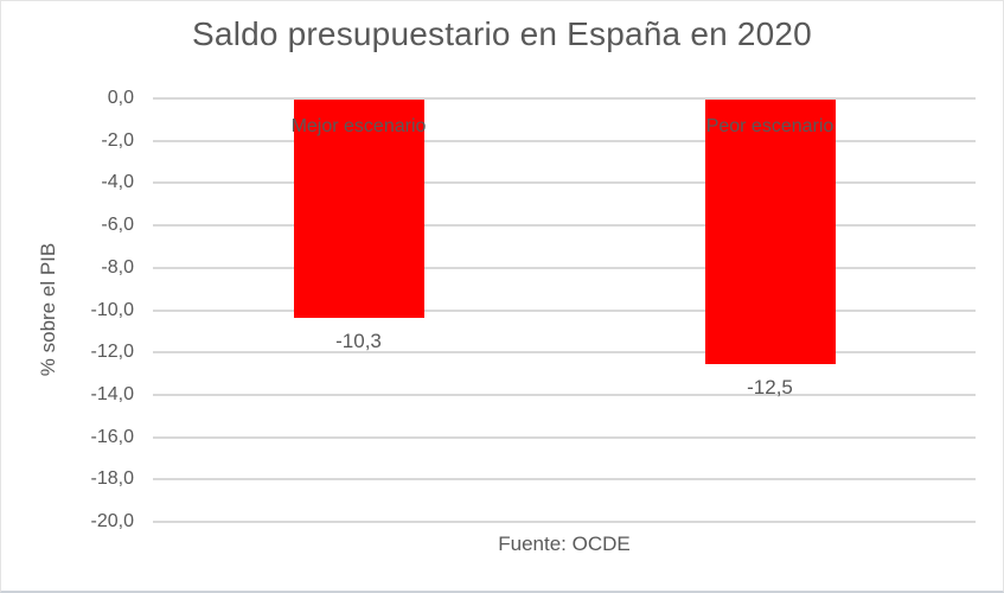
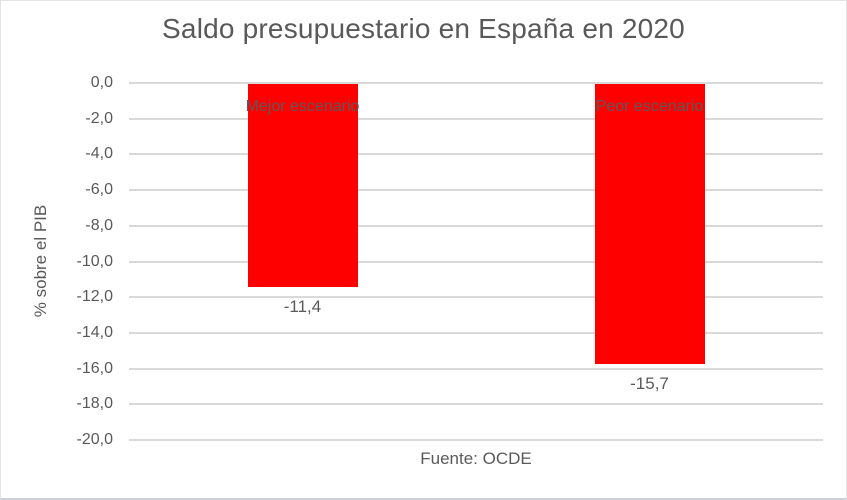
Mejor escenario: -10,3 -> -11,4
Peor escenario: -12,5 -> -15,7
